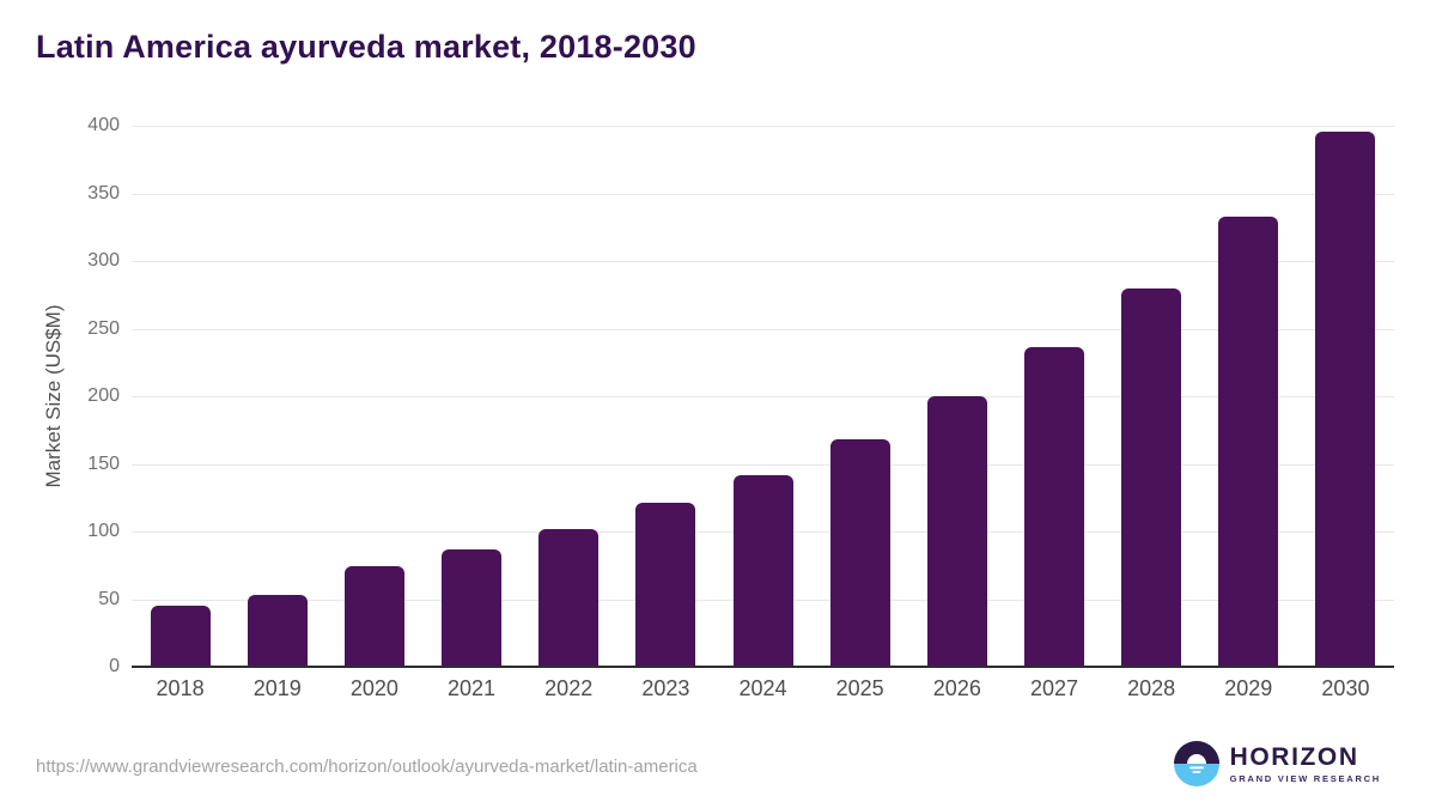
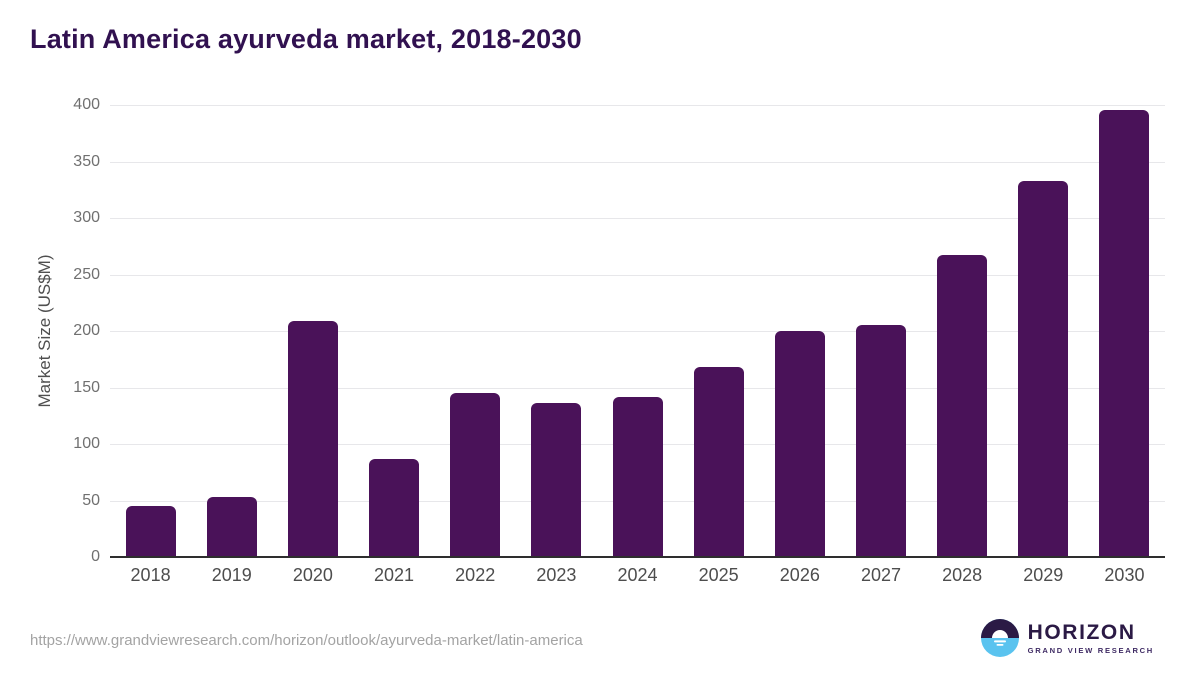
2020: 74 -> 209
2022: 102 -> 145
2023: 121 -> 136
2027: 236 -> 205
2028: 280 -> 267
